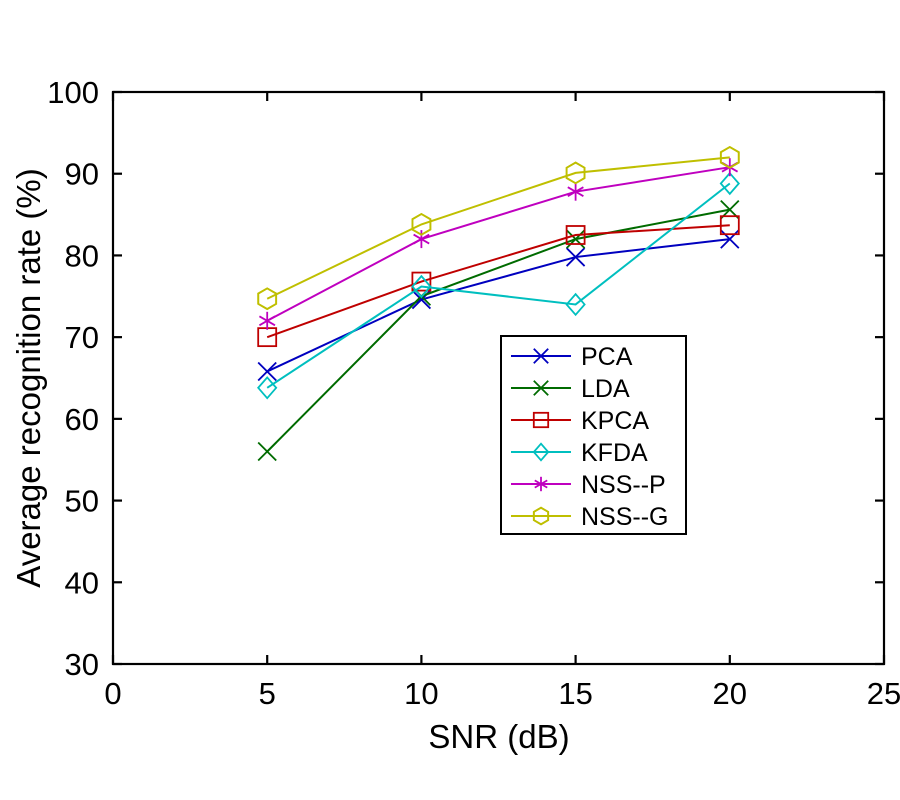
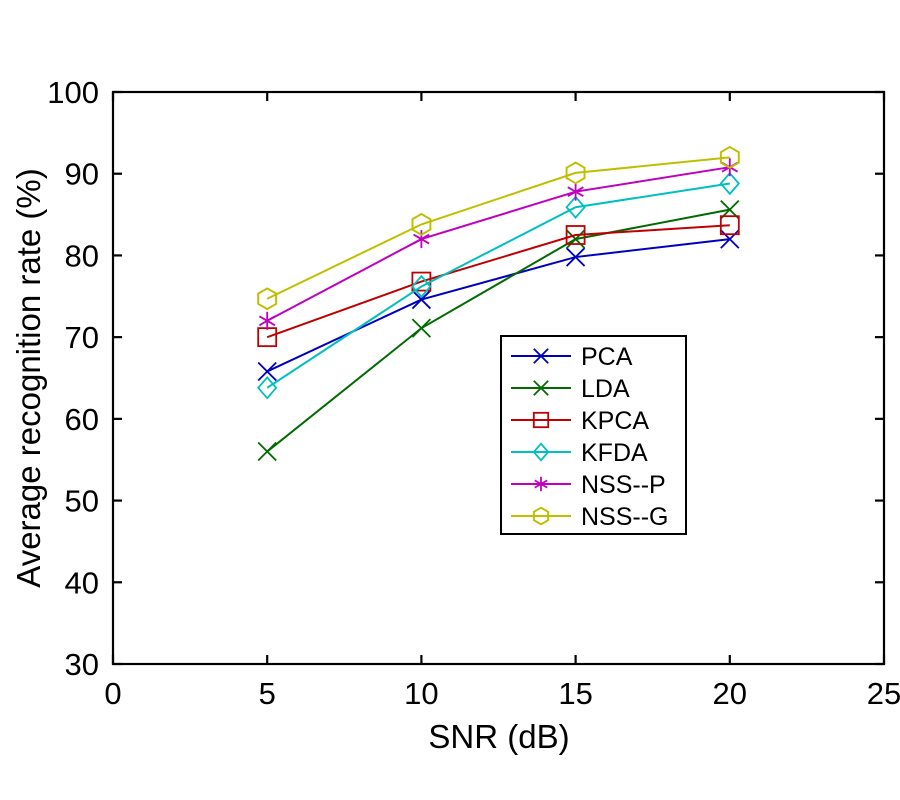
LDA/10: 75 -> 71
KFDA/15: 74 -> 86
